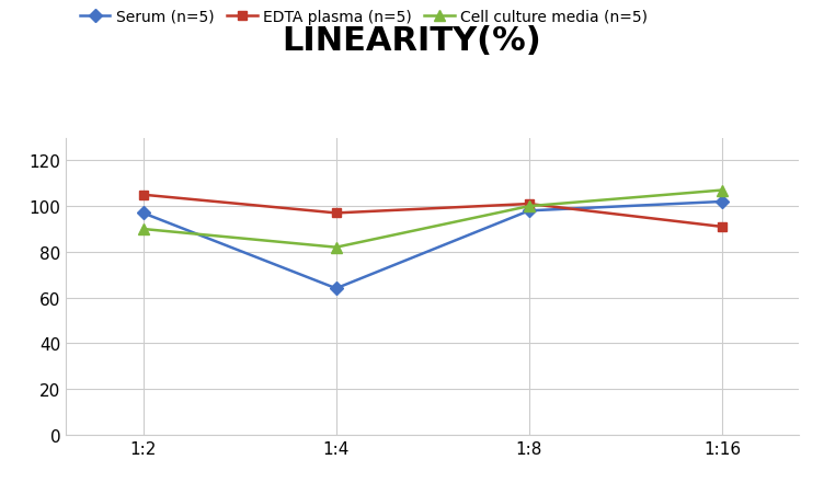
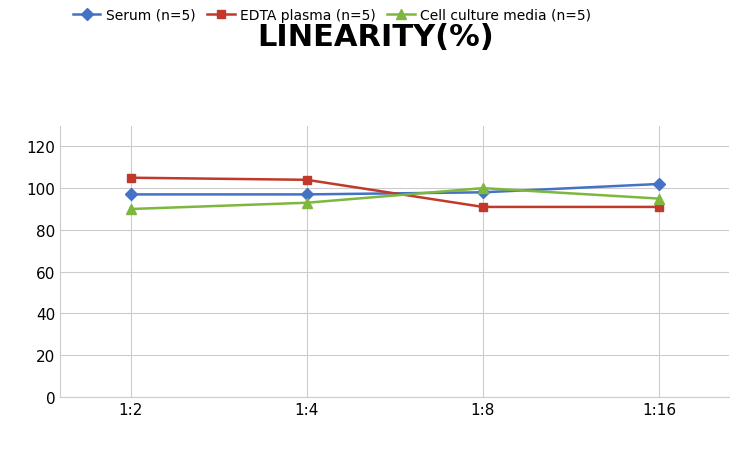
Serum (n=5)/1:4: 64 -> 97
EDTA plasma (n=5)/1:4: 97 -> 104
Cell culture media (n=5)/1:4: 82 -> 93
EDTA plasma (n=5)/1:8: 101 -> 91
Cell culture media (n=5)/1:16: 107 -> 95
